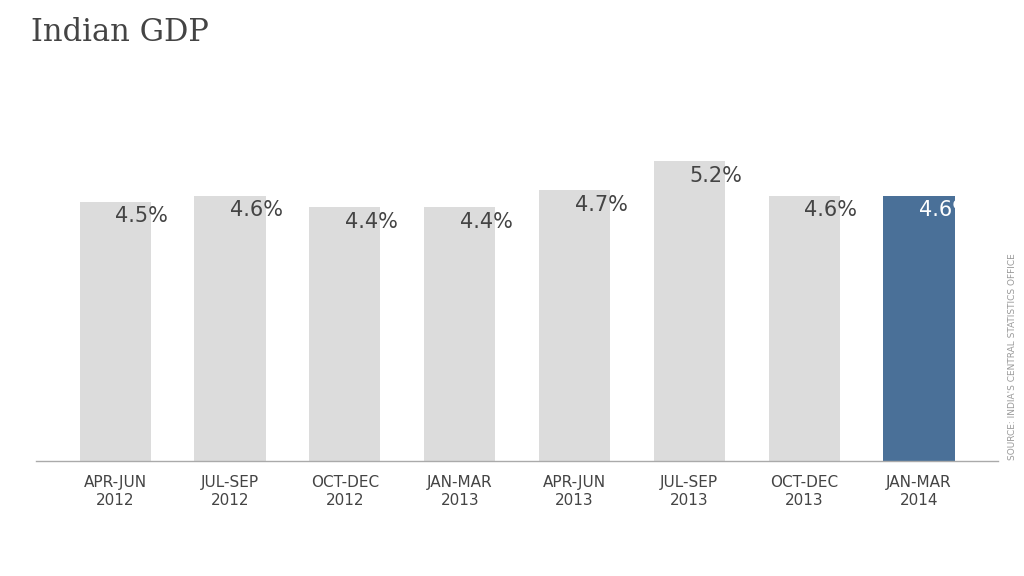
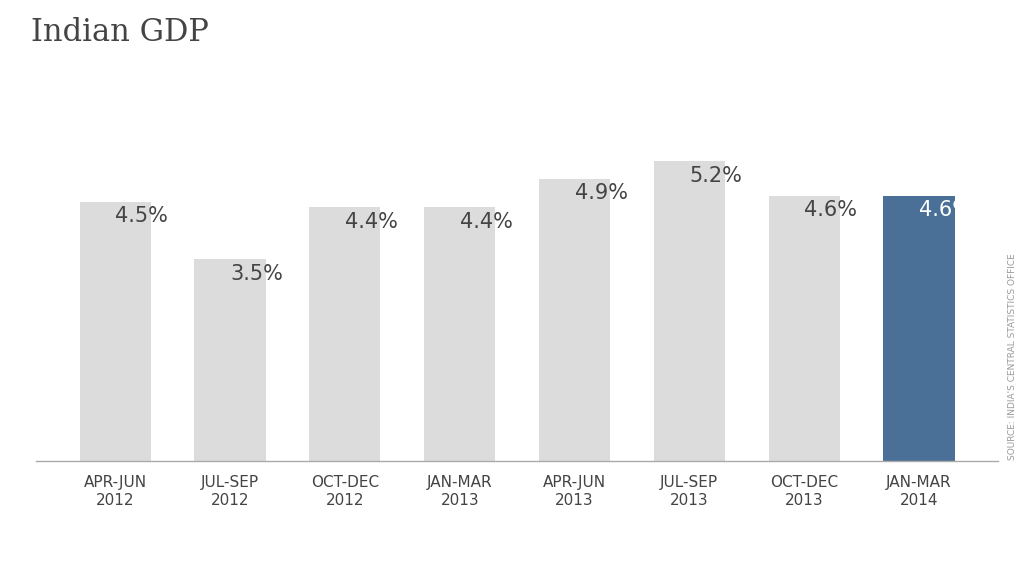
JUL-SEP 2012: 4.6% -> 3.5%
APR-JUN 2013: 4.7% -> 4.9%
